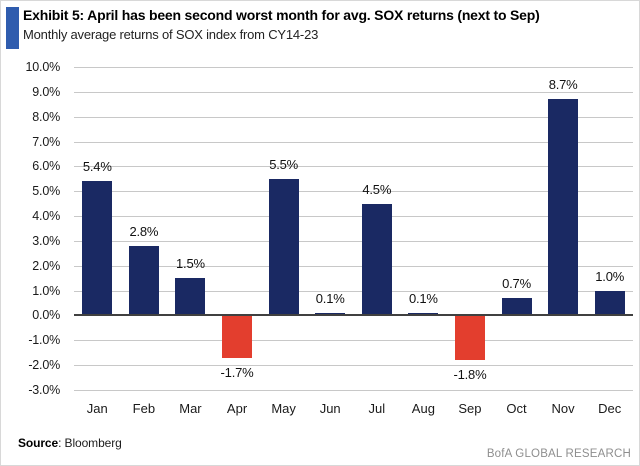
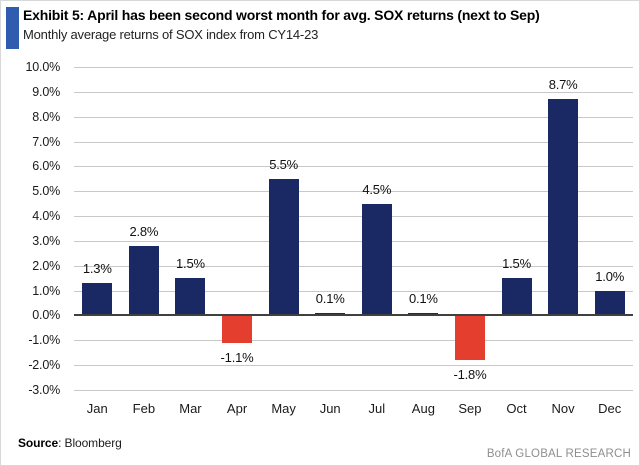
Jan: 5.4% -> 1.3%
Apr: -1.7% -> -1.1%
Oct: 0.7% -> 1.5%
